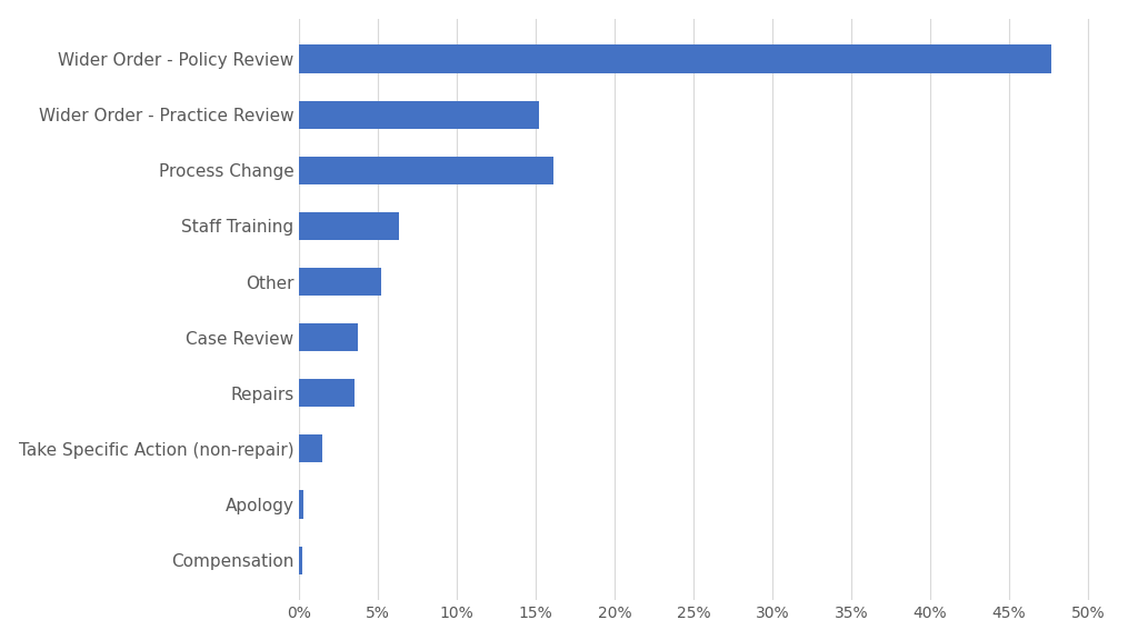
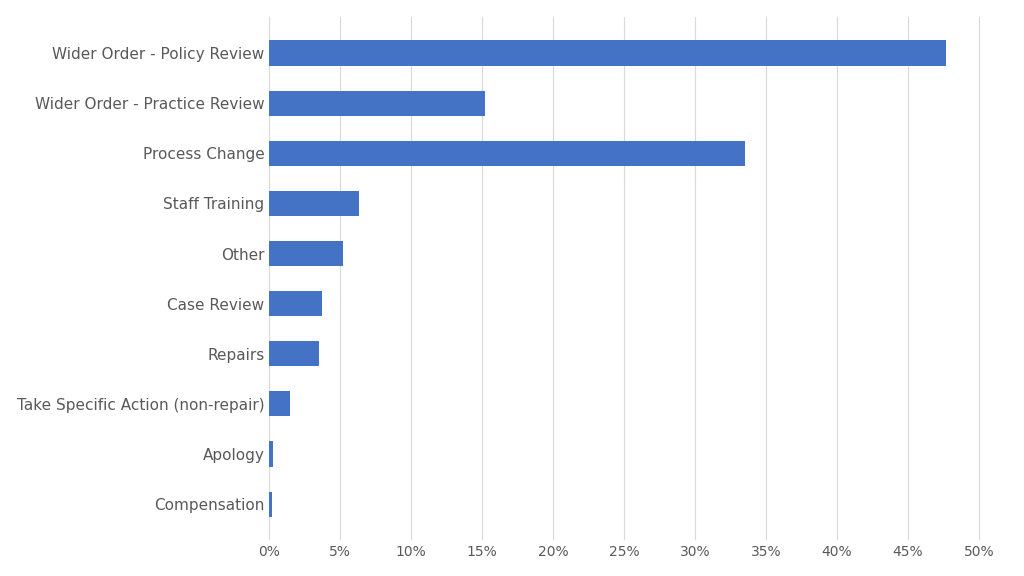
Process Change: 16.1% -> 33.5%
